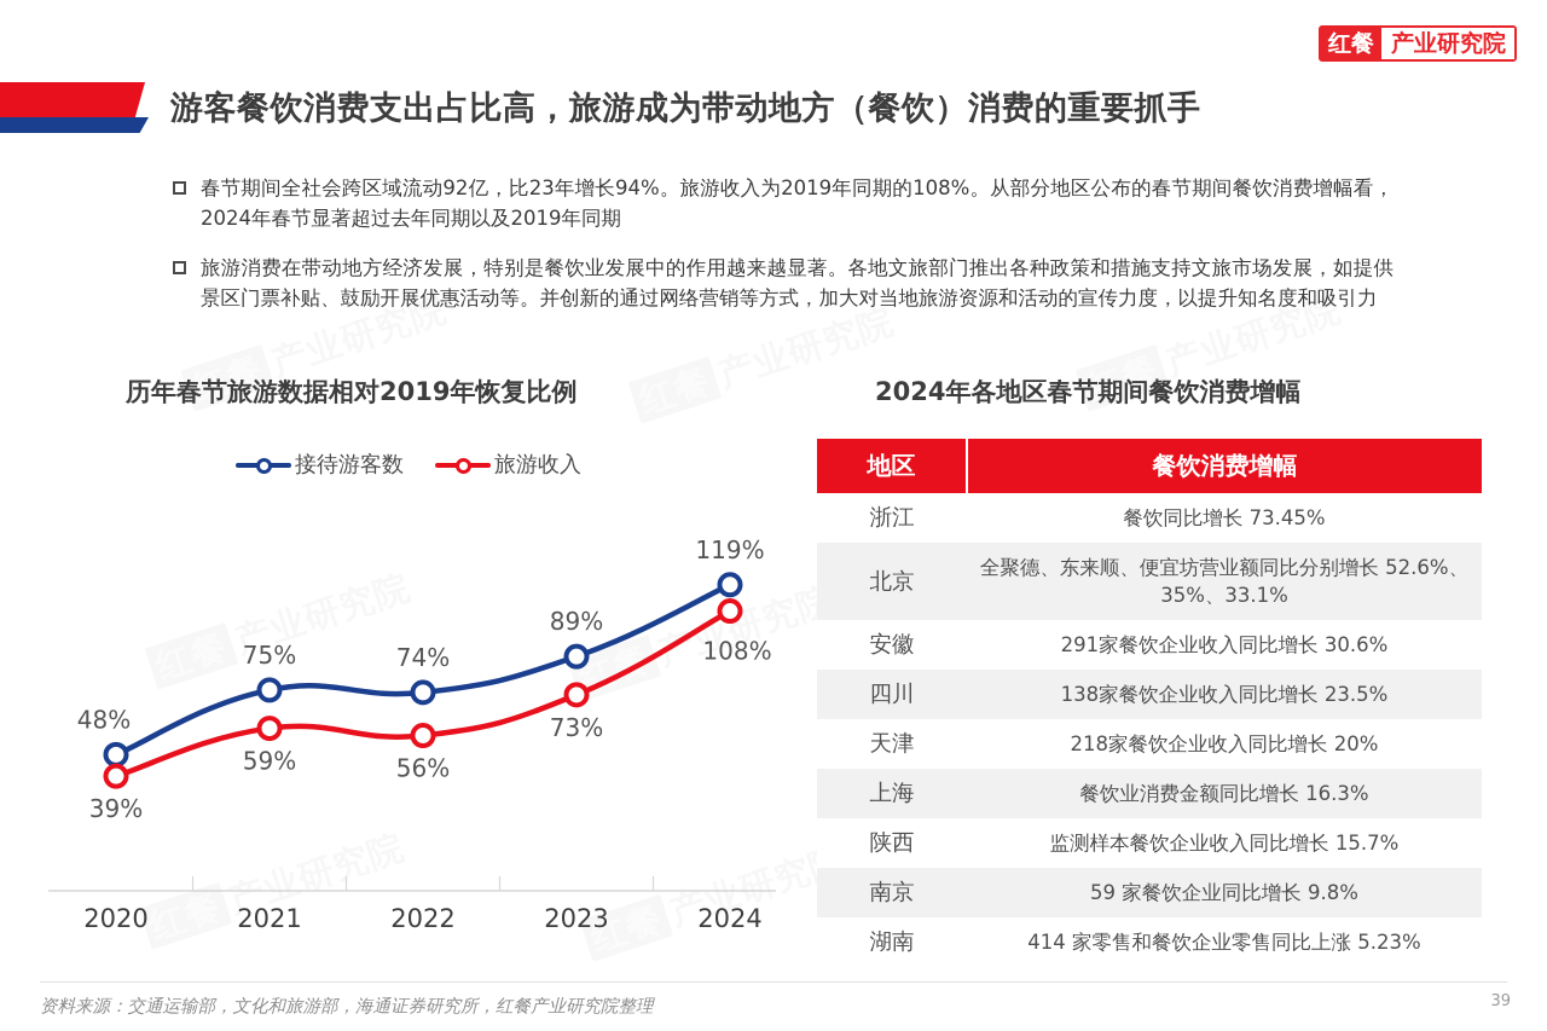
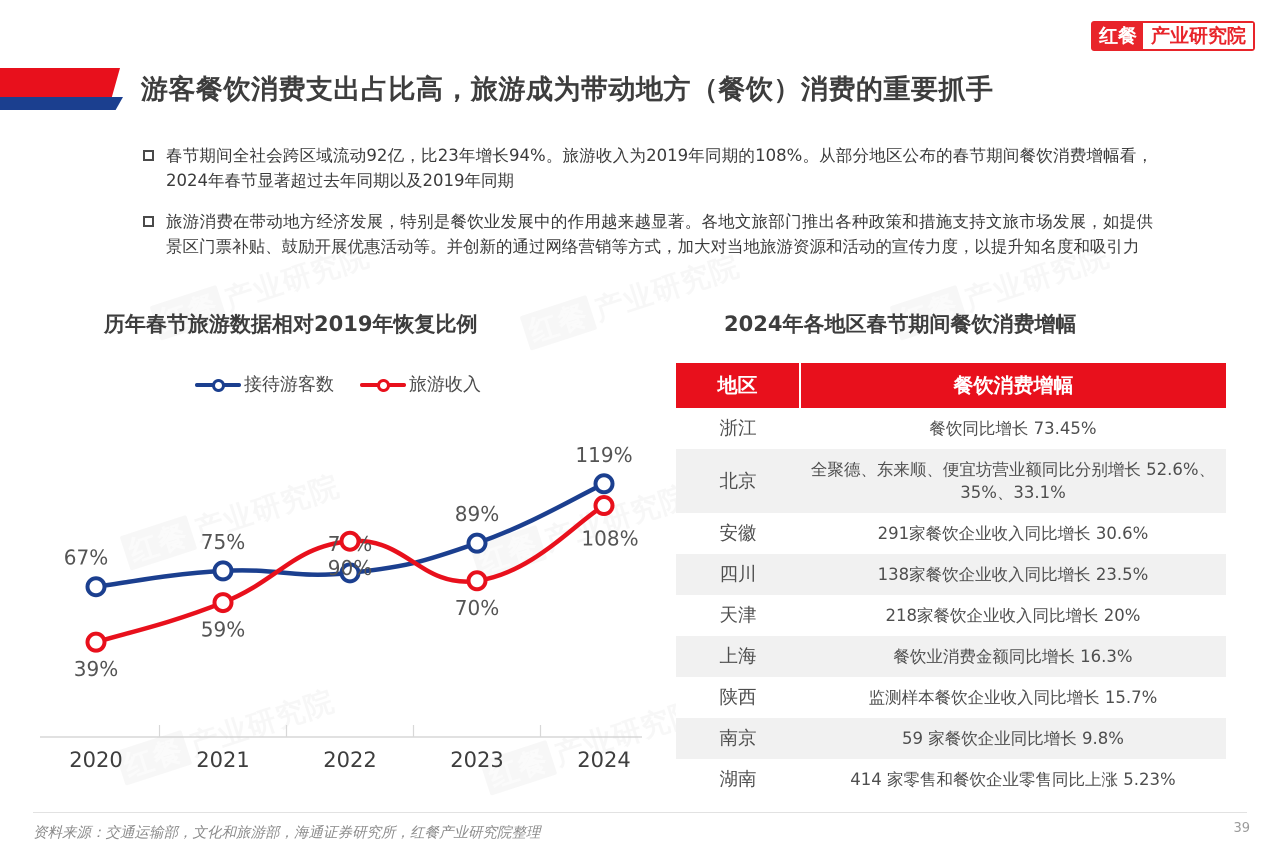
接待游客数/2020: 48% -> 67%
旅游收入/2022: 56% -> 90%
旅游收入/2023: 73% -> 70%
